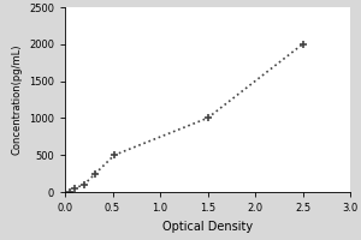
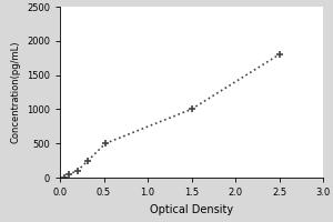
2.5: 2000 -> 1800
